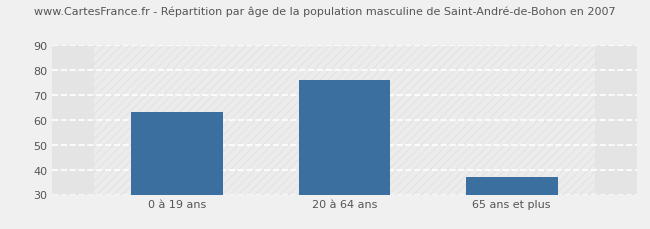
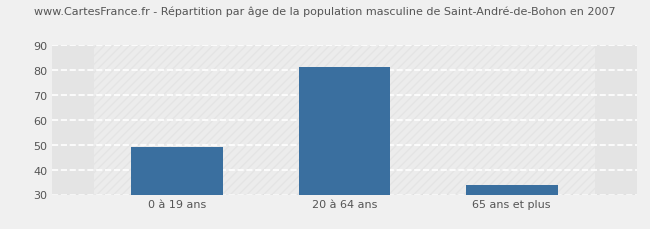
0 à 19 ans: 63 -> 49
20 à 64 ans: 76 -> 81
65 ans et plus: 37 -> 34
